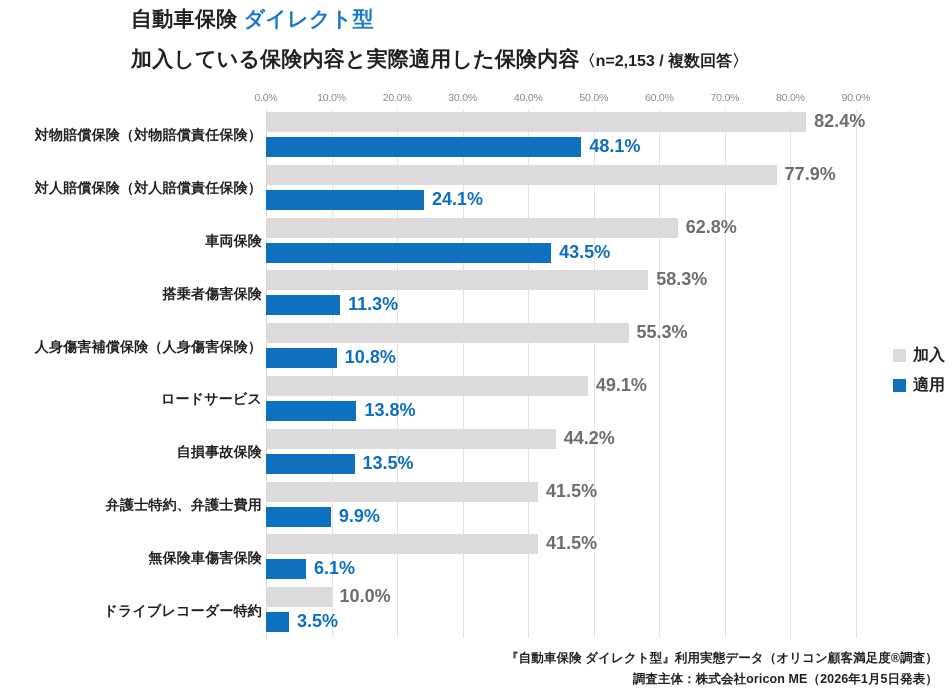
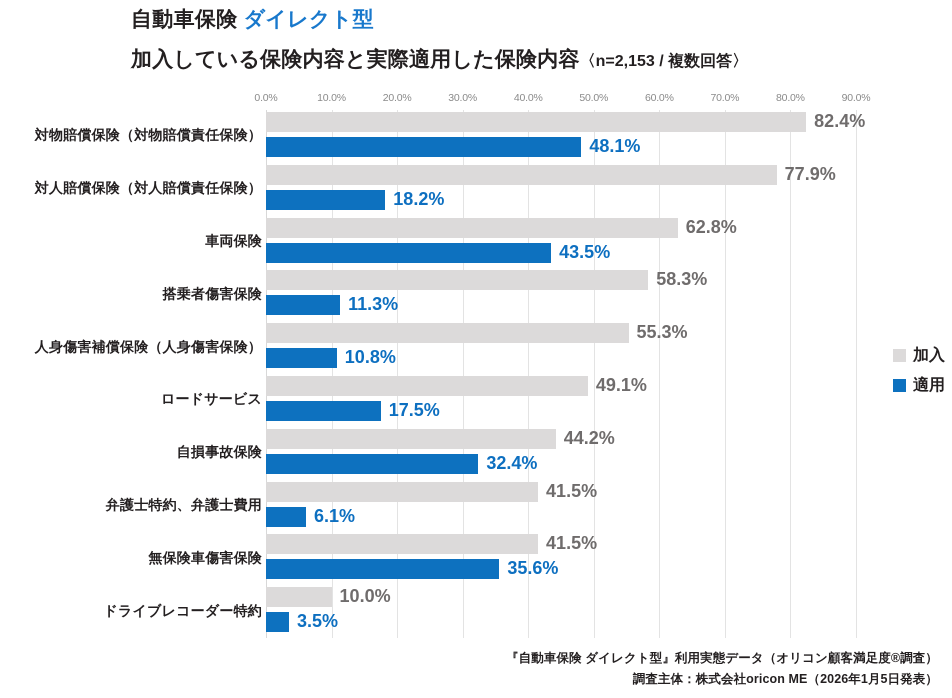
適用/対人賠償保険（対人賠償責任保険）: 24.1% -> 18.2%
適用/ロードサービス: 13.8% -> 17.5%
適用/自損事故保険: 13.5% -> 32.4%
適用/弁護士特約、弁護士費用: 9.9% -> 6.1%
適用/無保険車傷害保険: 6.1% -> 35.6%
